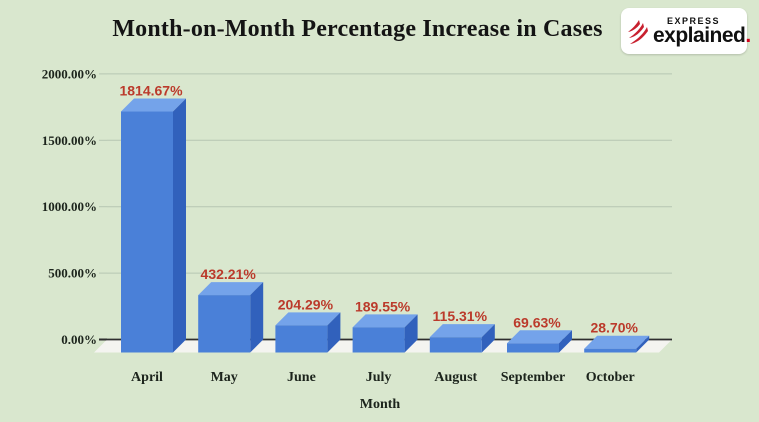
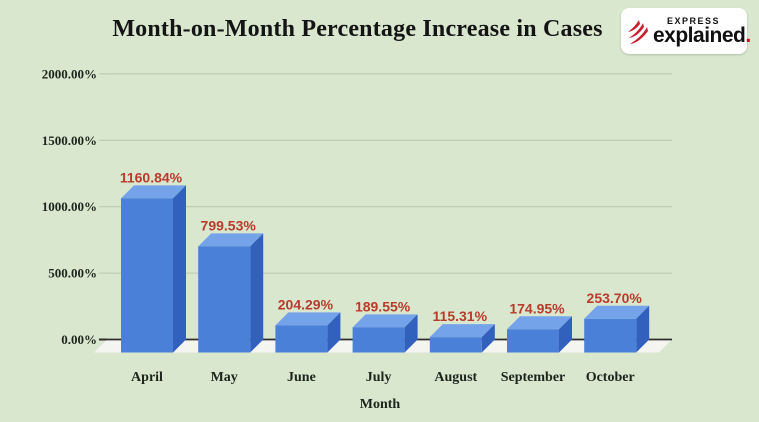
April: 1814.67% -> 1160.84%
May: 432.21% -> 799.53%
September: 69.63% -> 174.95%
October: 28.70% -> 253.70%
